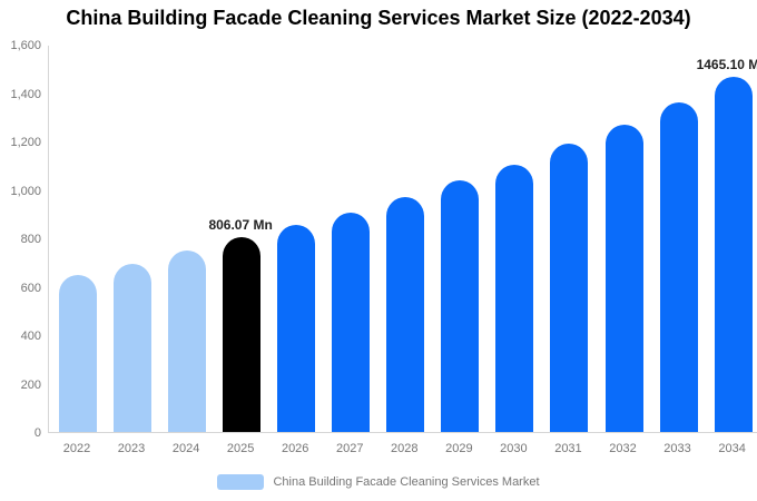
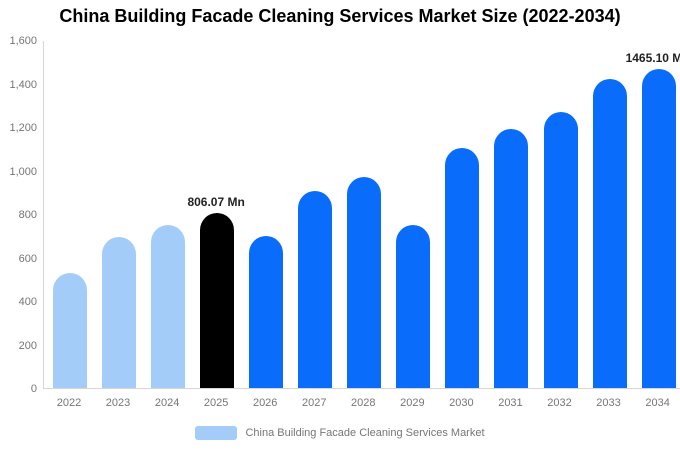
2022: 650 -> 530
2026: 860 -> 700
2029: 1040 -> 750
2033: 1360 -> 1420
